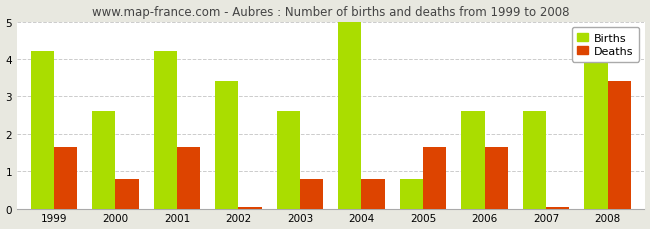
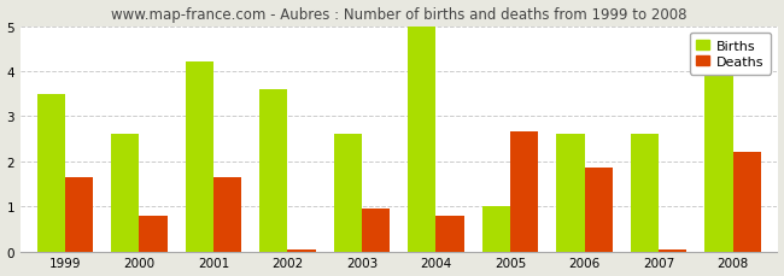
Births/1999: 4.2 -> 3.5
Births/2002: 3.4 -> 3.6
Deaths/2003: 0.80 -> 0.95
Births/2005: 0.8 -> 1.0
Deaths/2005: 1.65 -> 2.65
Deaths/2006: 1.65 -> 1.85
Deaths/2008: 3.40 -> 2.20
